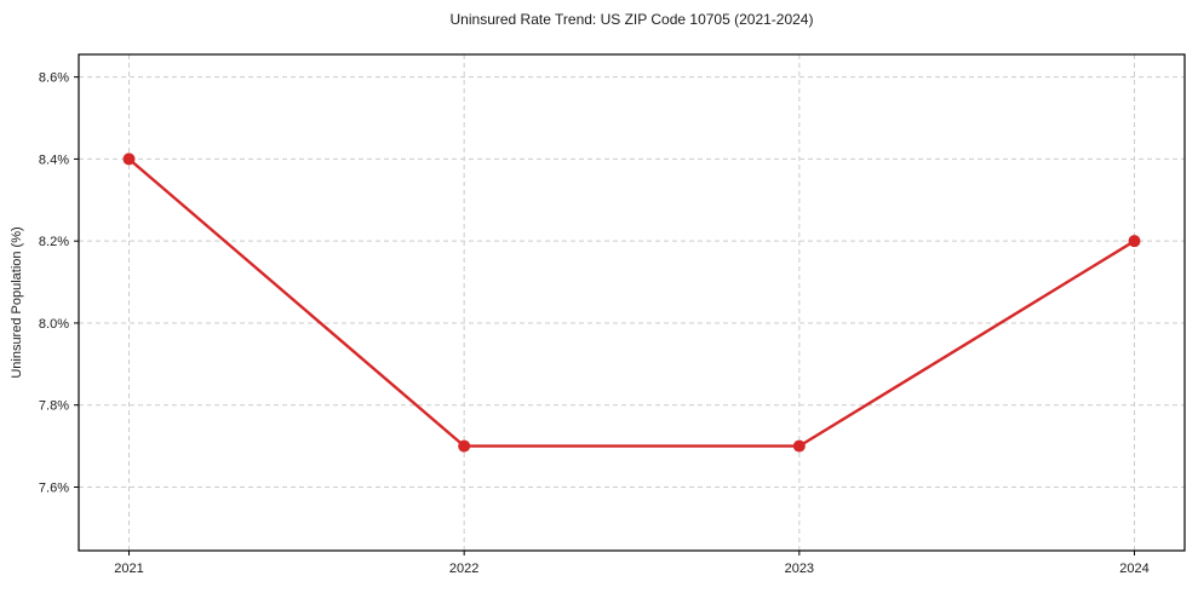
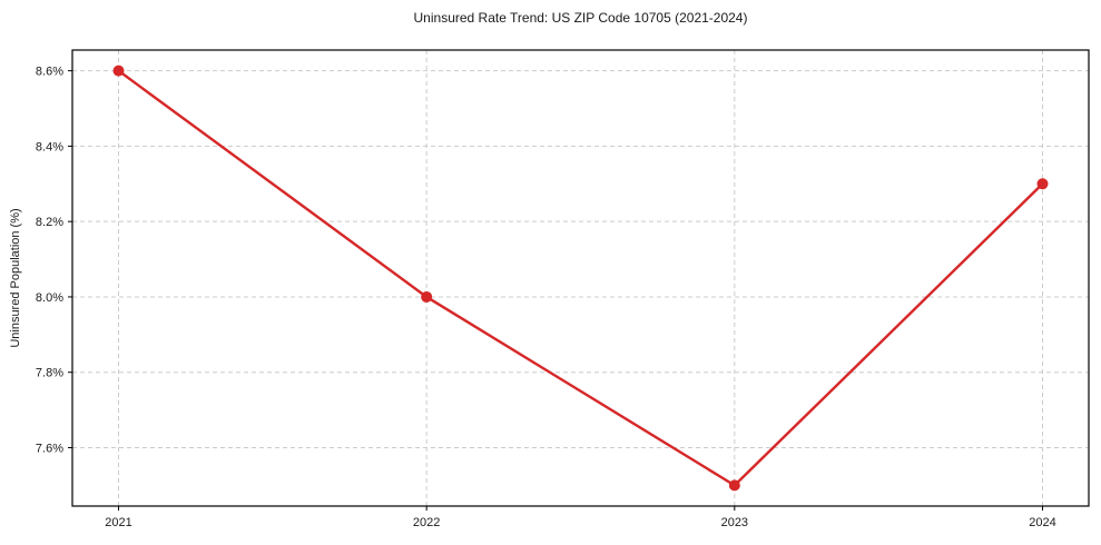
2021: 8.4% -> 8.6%
2022: 7.7% -> 8.0%
2023: 7.7% -> 7.5%
2024: 8.2% -> 8.3%
